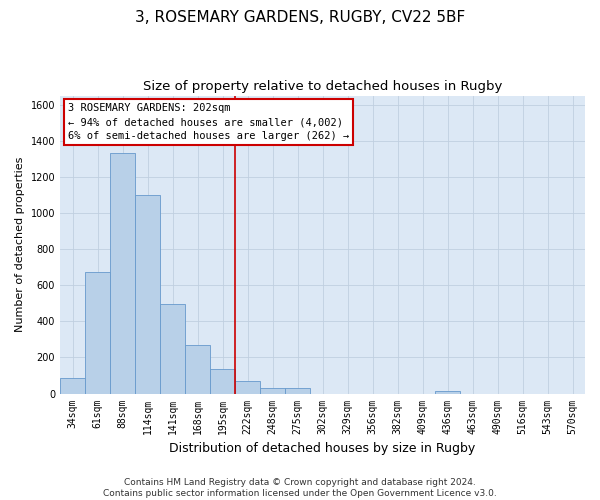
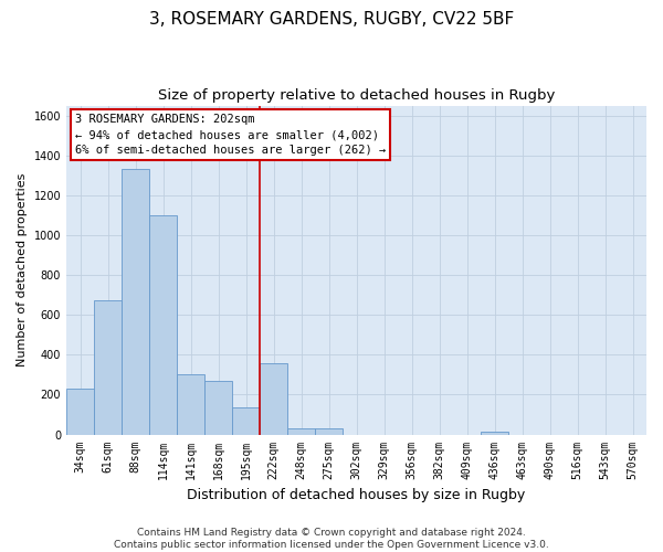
34sqm: 90 -> 230
141sqm: 500 -> 300
222sqm: 70 -> 360
